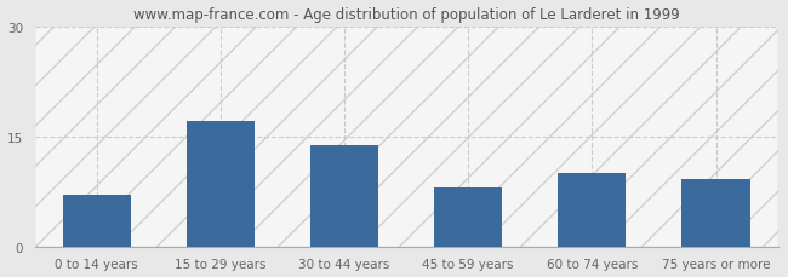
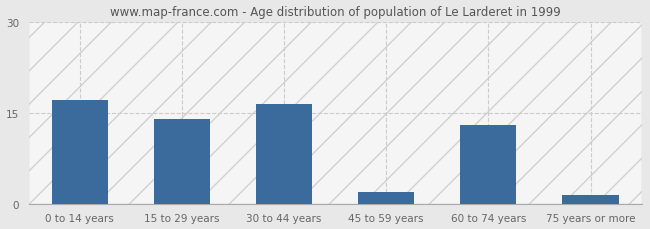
0 to 14 years: 7.0 -> 17.0
15 to 29 years: 17.0 -> 14.0
30 to 44 years: 13.8 -> 16.5
45 to 59 years: 8.0 -> 2.0
60 to 74 years: 10.0 -> 13.0
75 years or more: 9.2 -> 1.5
